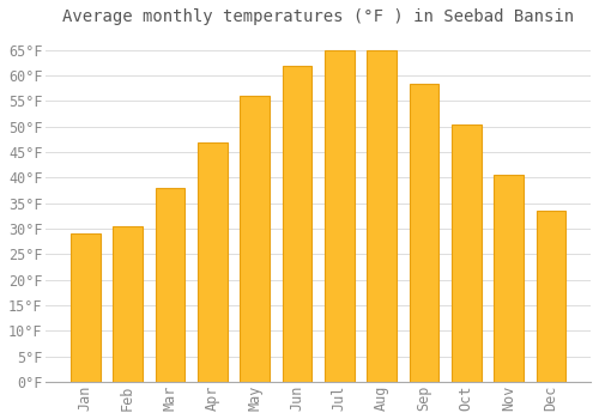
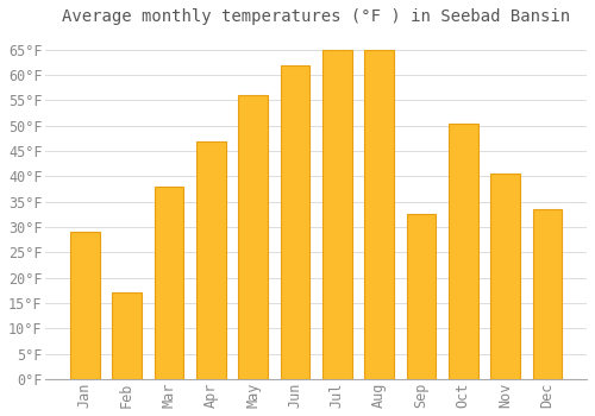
Feb: 30.5°F -> 17.0°F
Sep: 58.5°F -> 32.5°F
